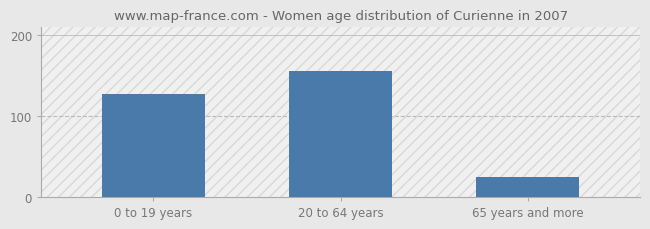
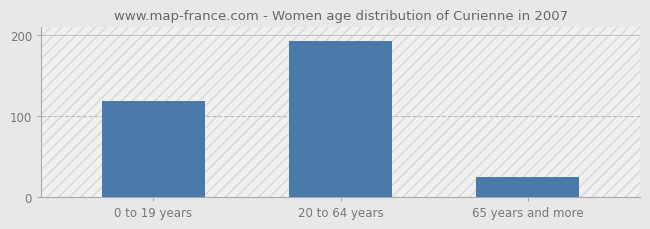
0 to 19 years: 128 -> 119
20 to 64 years: 156 -> 193
